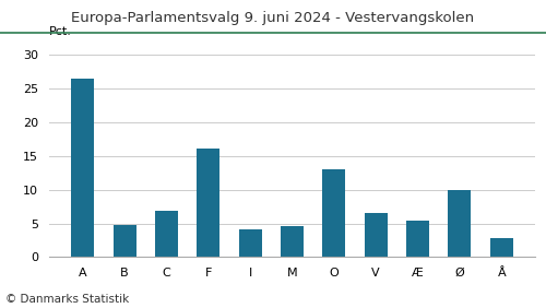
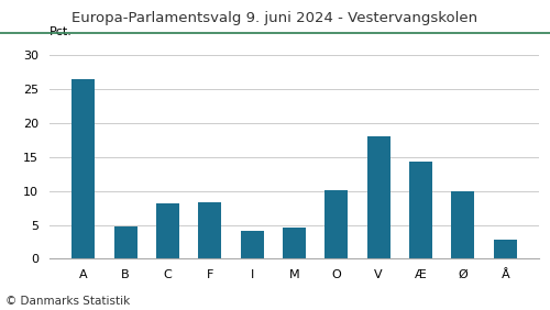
C: 6.9 -> 8.2
F: 16.2 -> 8.4
O: 13.0 -> 10.2
V: 6.5 -> 18.0
Æ: 5.4 -> 14.4
